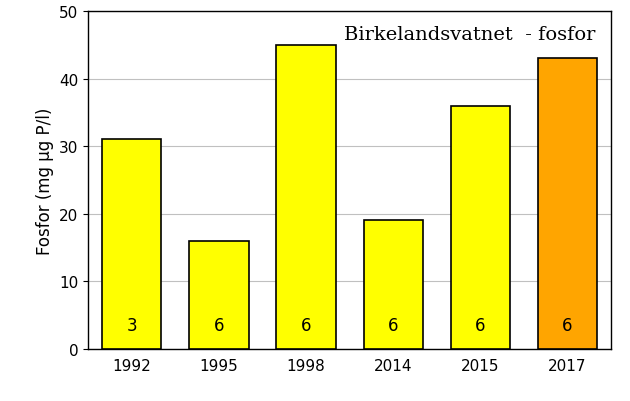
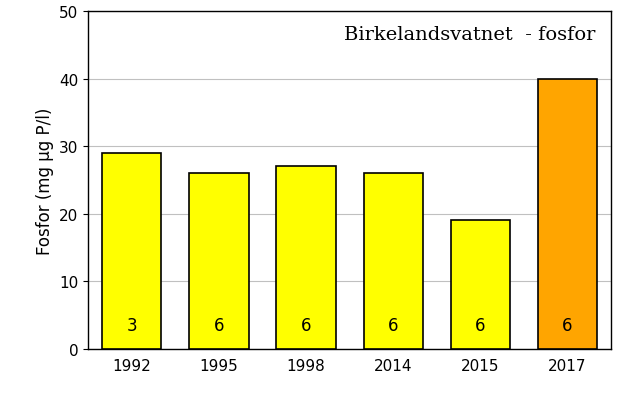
1992: 31 -> 29
1995: 16 -> 26
1998: 45 -> 27
2014: 19 -> 26
2015: 36 -> 19
2017: 43 -> 40
